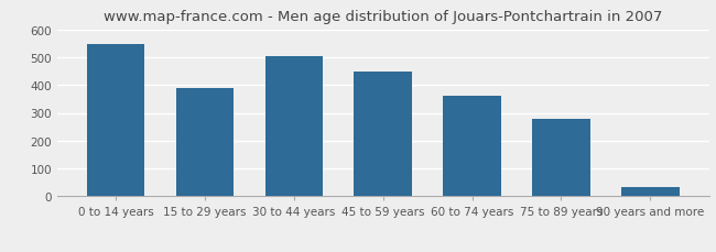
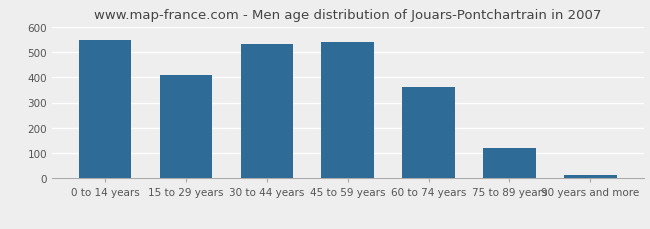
15 to 29 years: 390 -> 410
30 to 44 years: 505 -> 532
45 to 59 years: 450 -> 540
75 to 89 years: 280 -> 120
90 years and more: 35 -> 14
